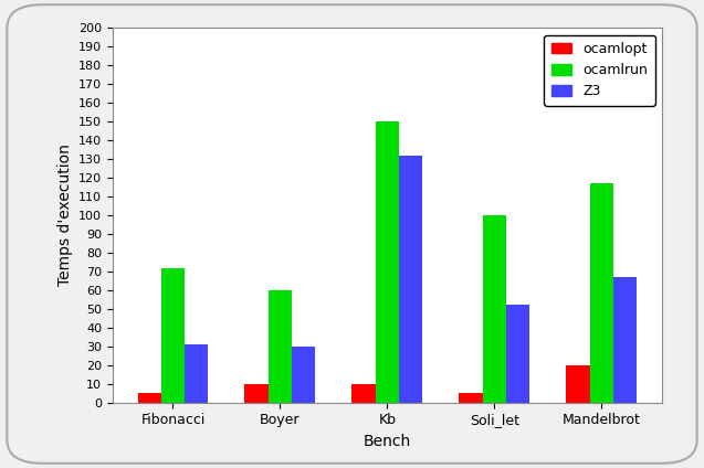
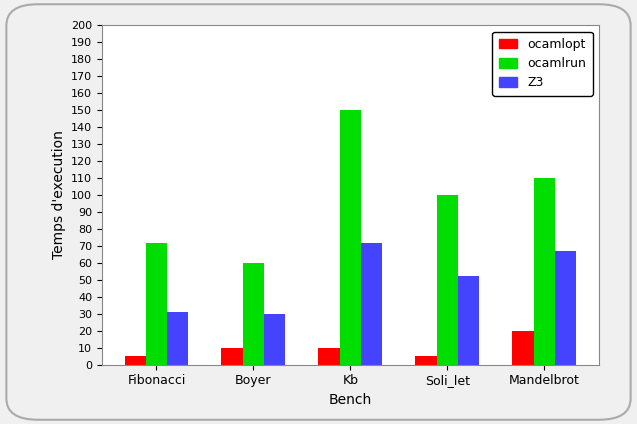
Z3/Kb: 132 -> 72
ocamlrun/Mandelbrot: 117 -> 110
